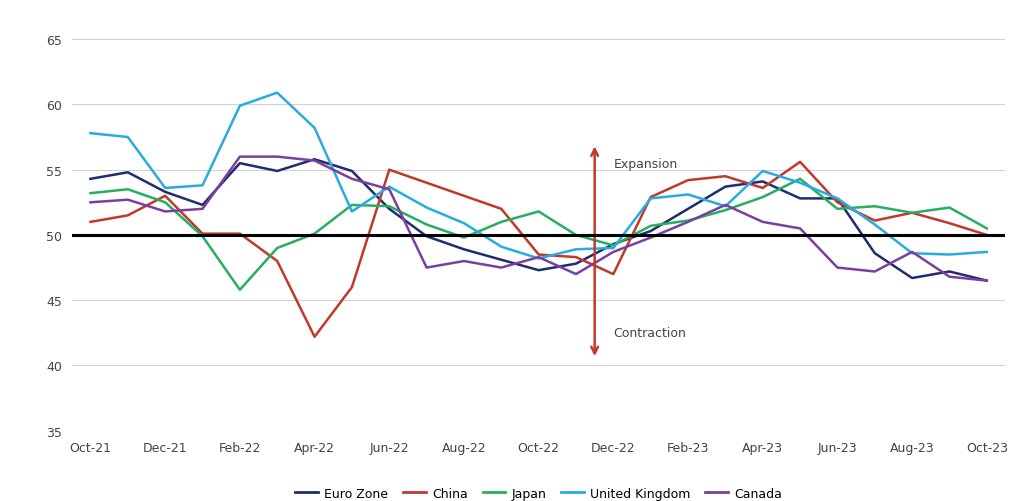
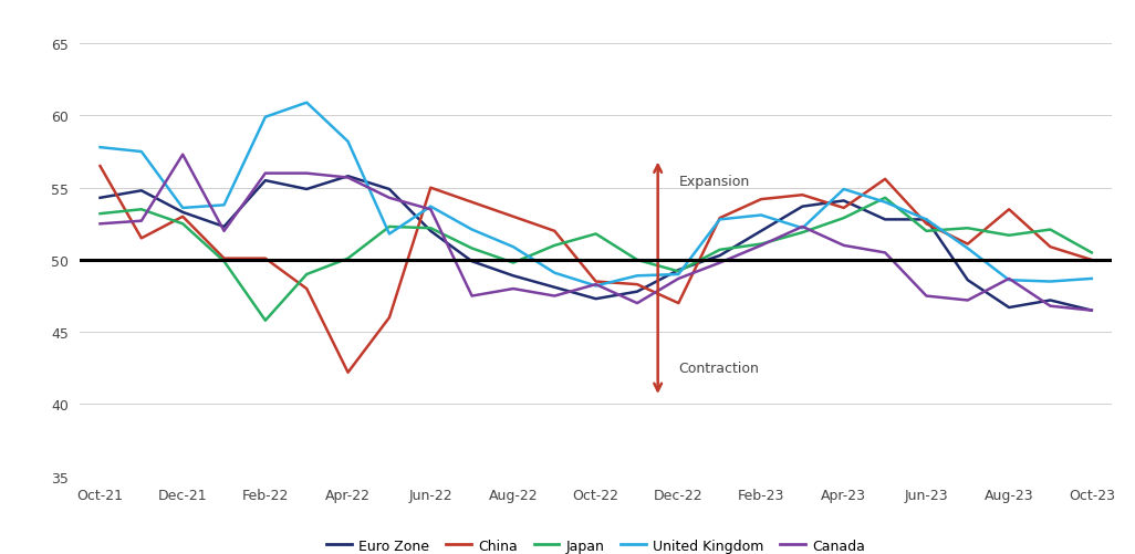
China/Oct-21: 51.0 -> 56.5
Canada/Dec-21: 51.8 -> 57.3
China/Aug-23: 51.7 -> 53.5
